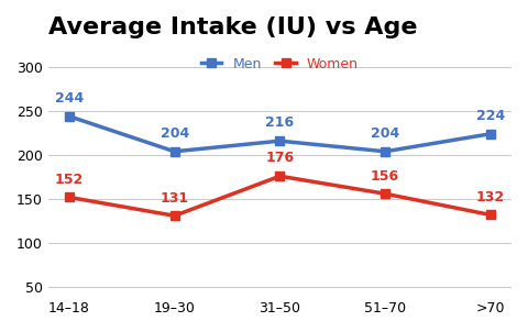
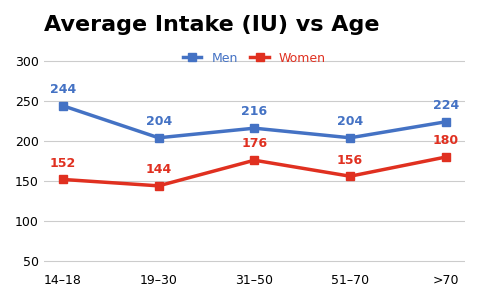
Women/19–30: 131 -> 144
Women/>70: 132 -> 180
